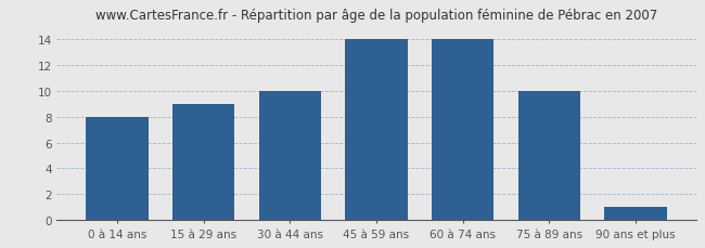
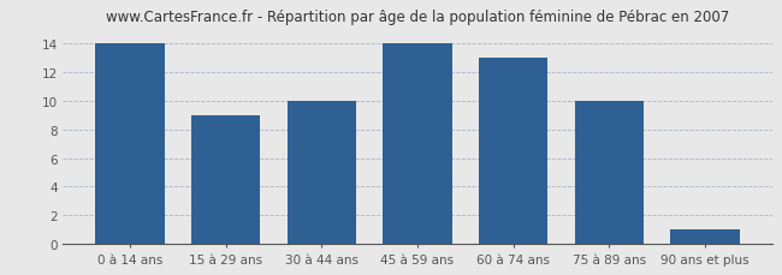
0 à 14 ans: 8 -> 14
60 à 74 ans: 14 -> 13
